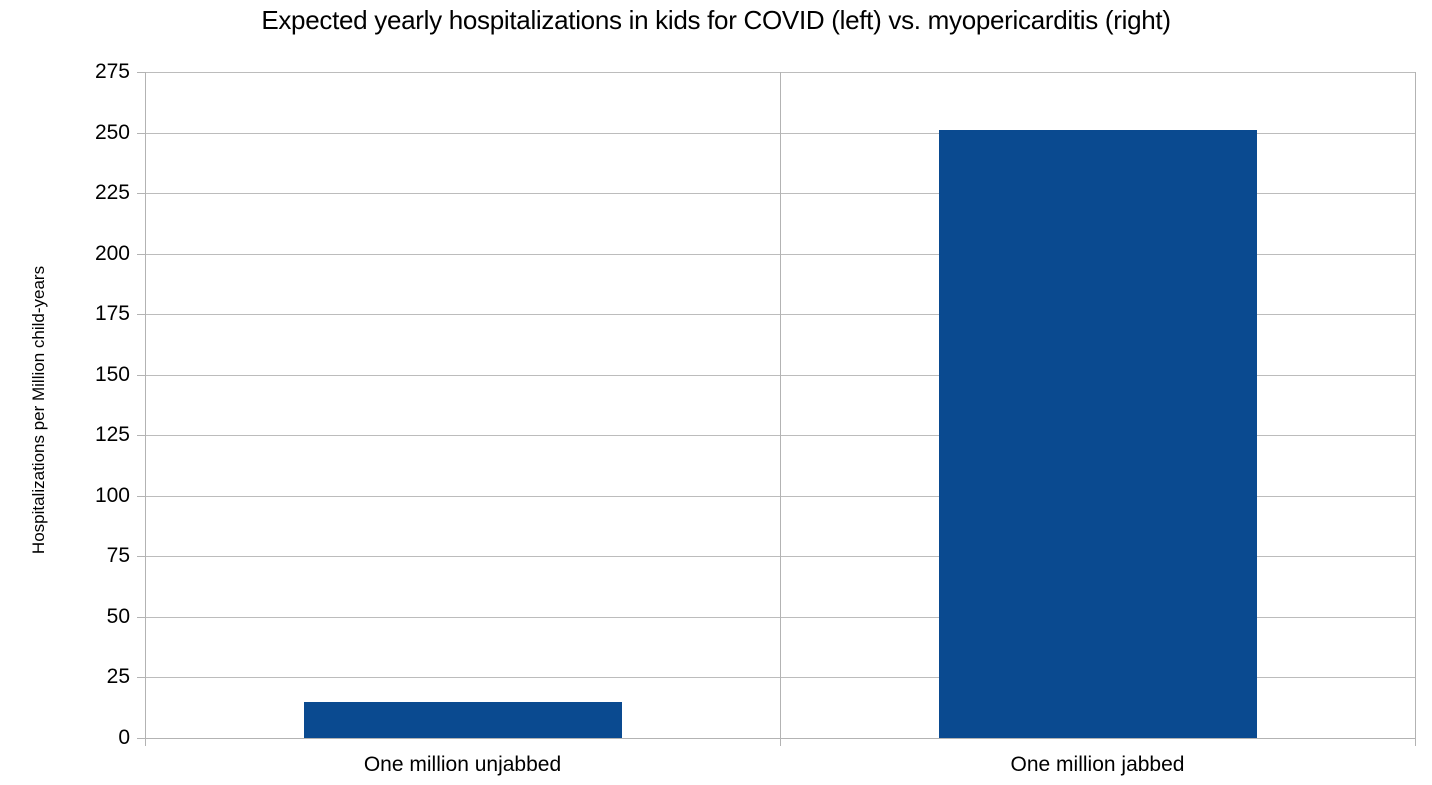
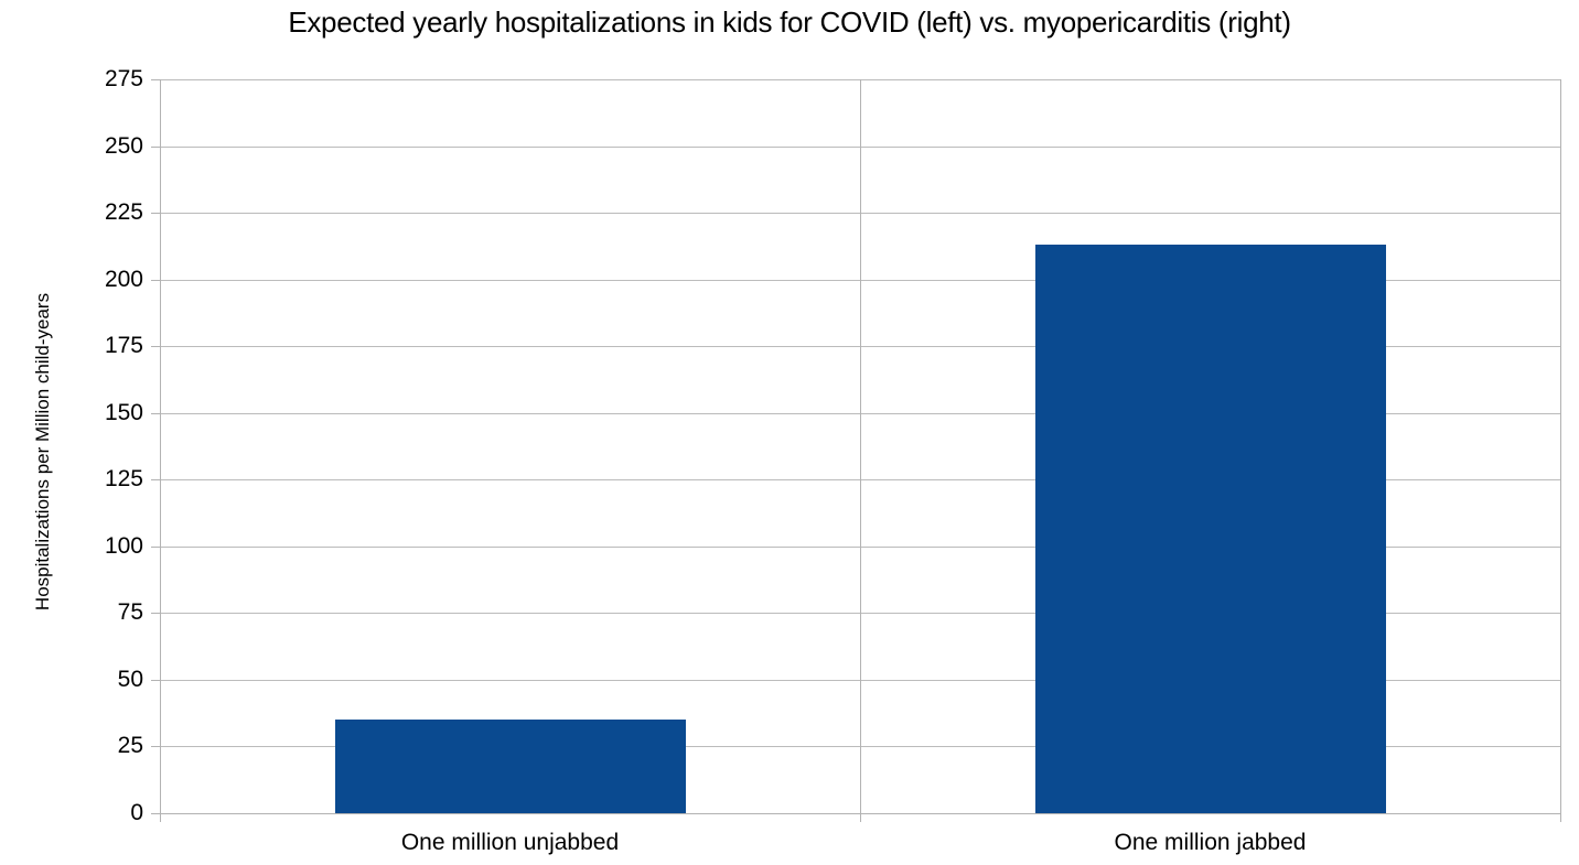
One million unjabbed: 15 -> 35
One million jabbed: 251 -> 213
